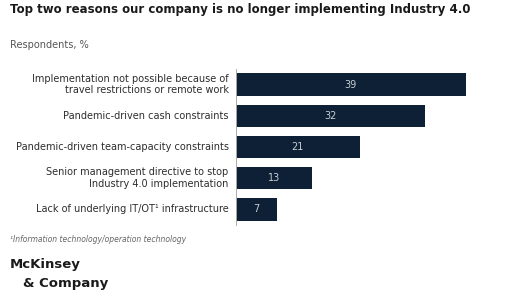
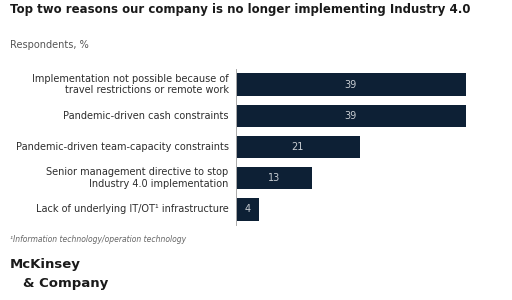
Pandemic-driven cash constraints: 32 -> 39
Lack of underlying IT/OT¹ infrastructure: 7 -> 4
